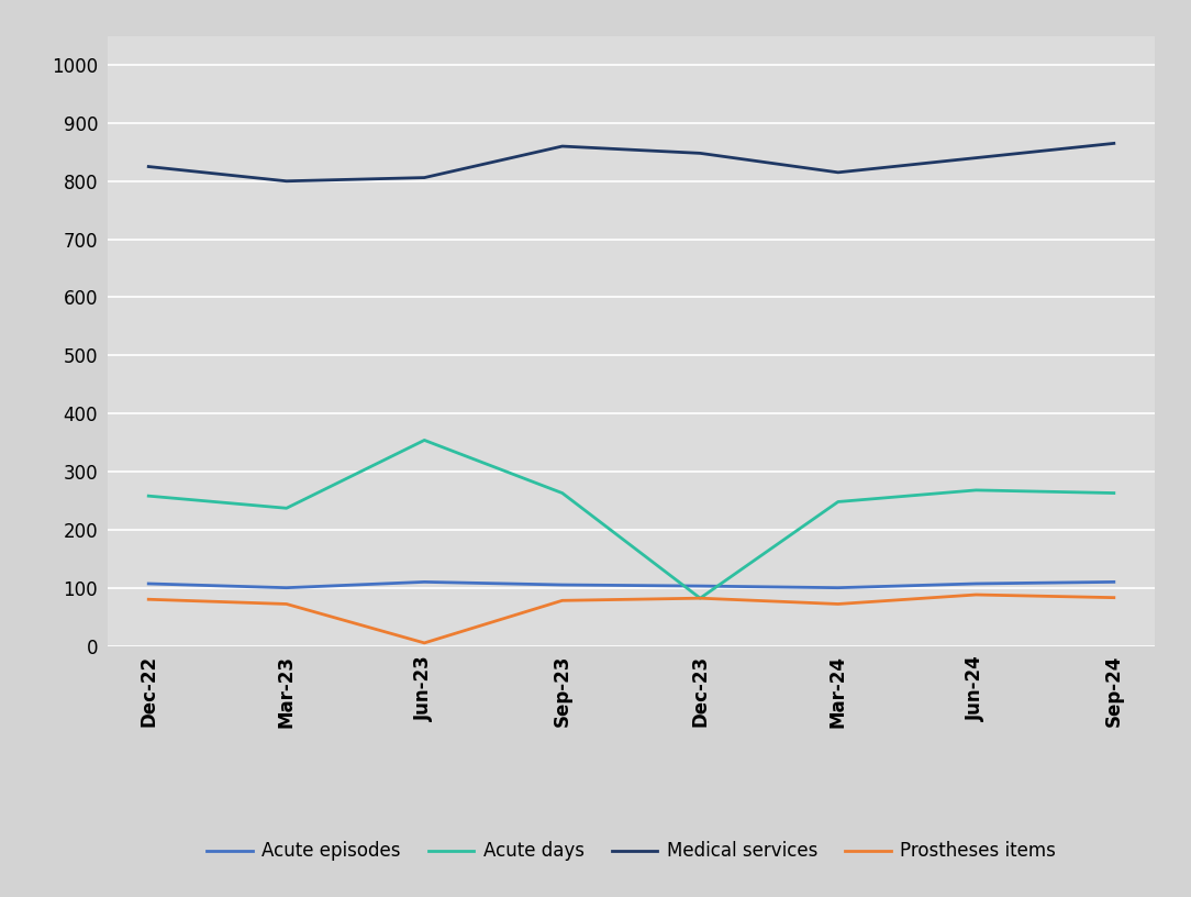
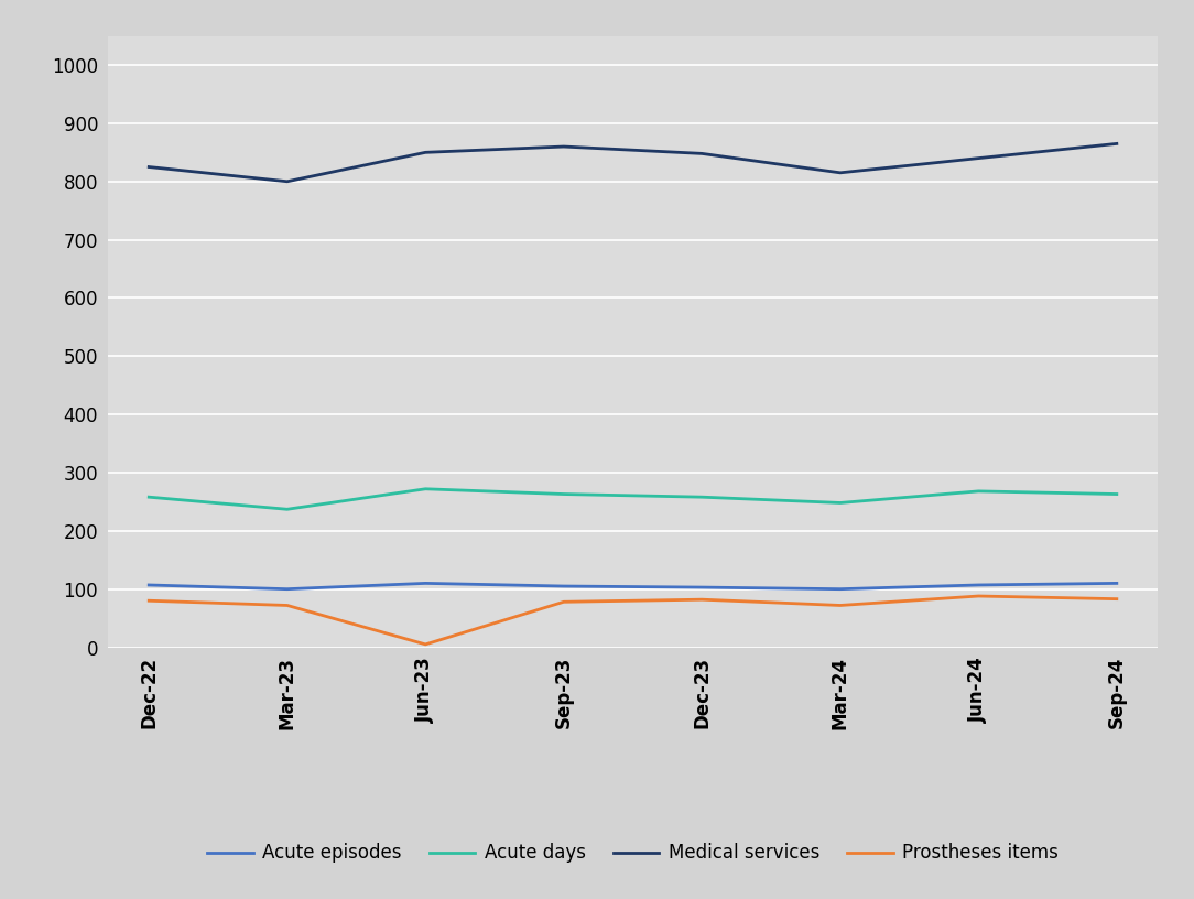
Acute days/Jun-23: 354 -> 272
Medical services/Jun-23: 806 -> 850
Acute days/Dec-23: 82 -> 258
